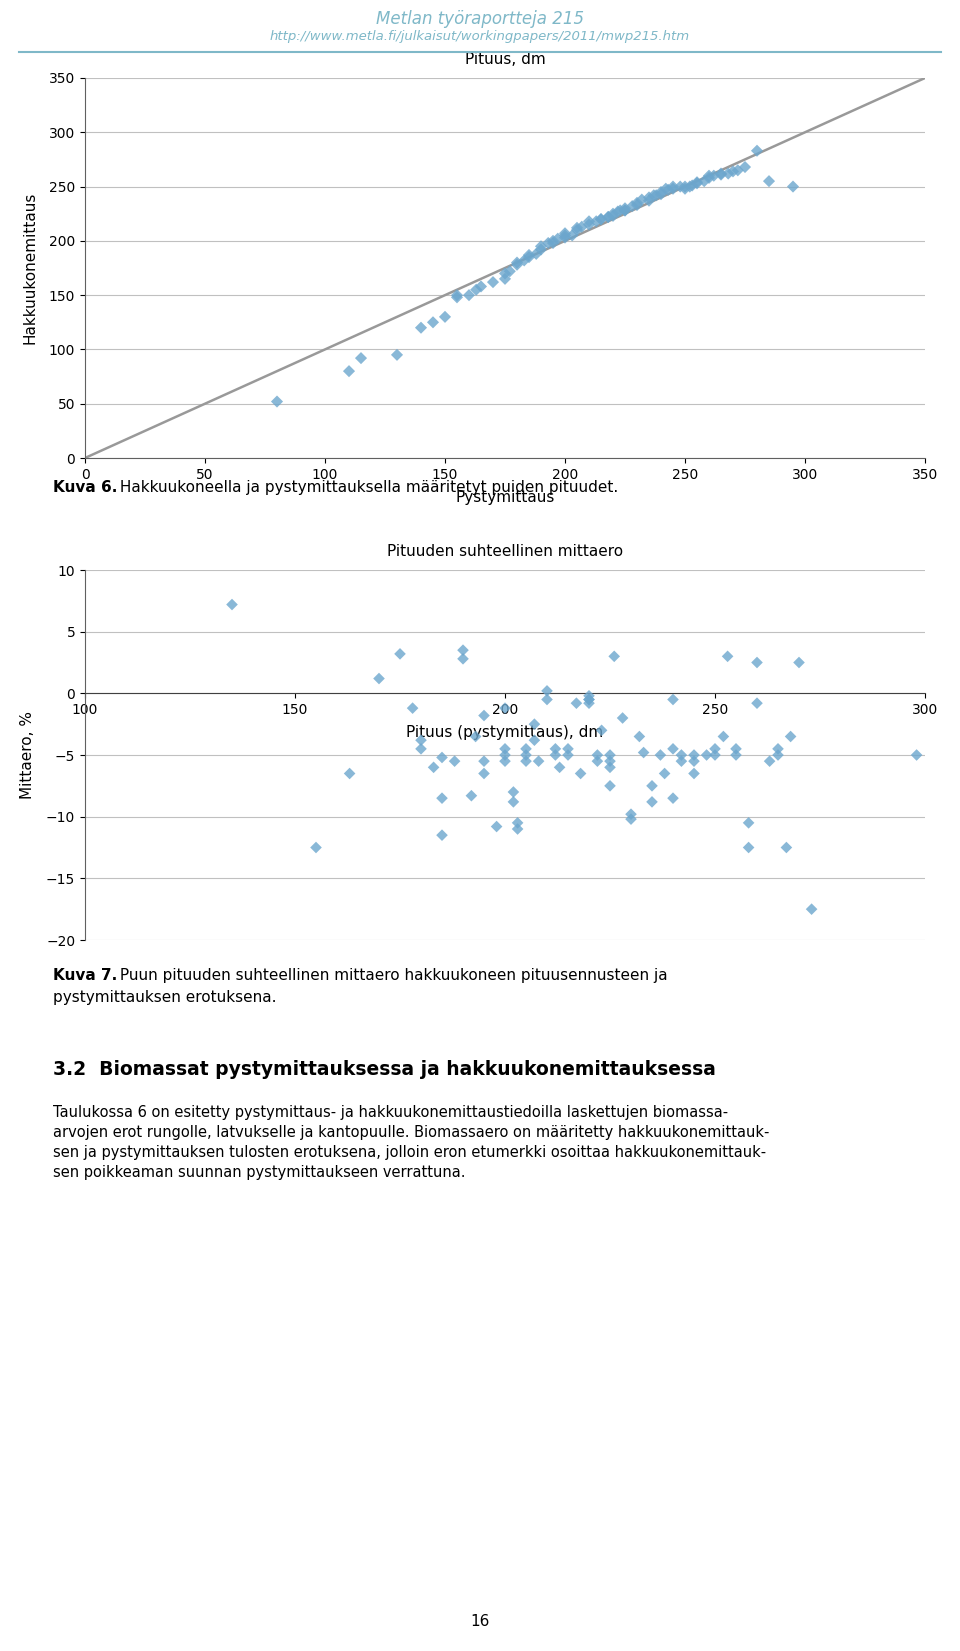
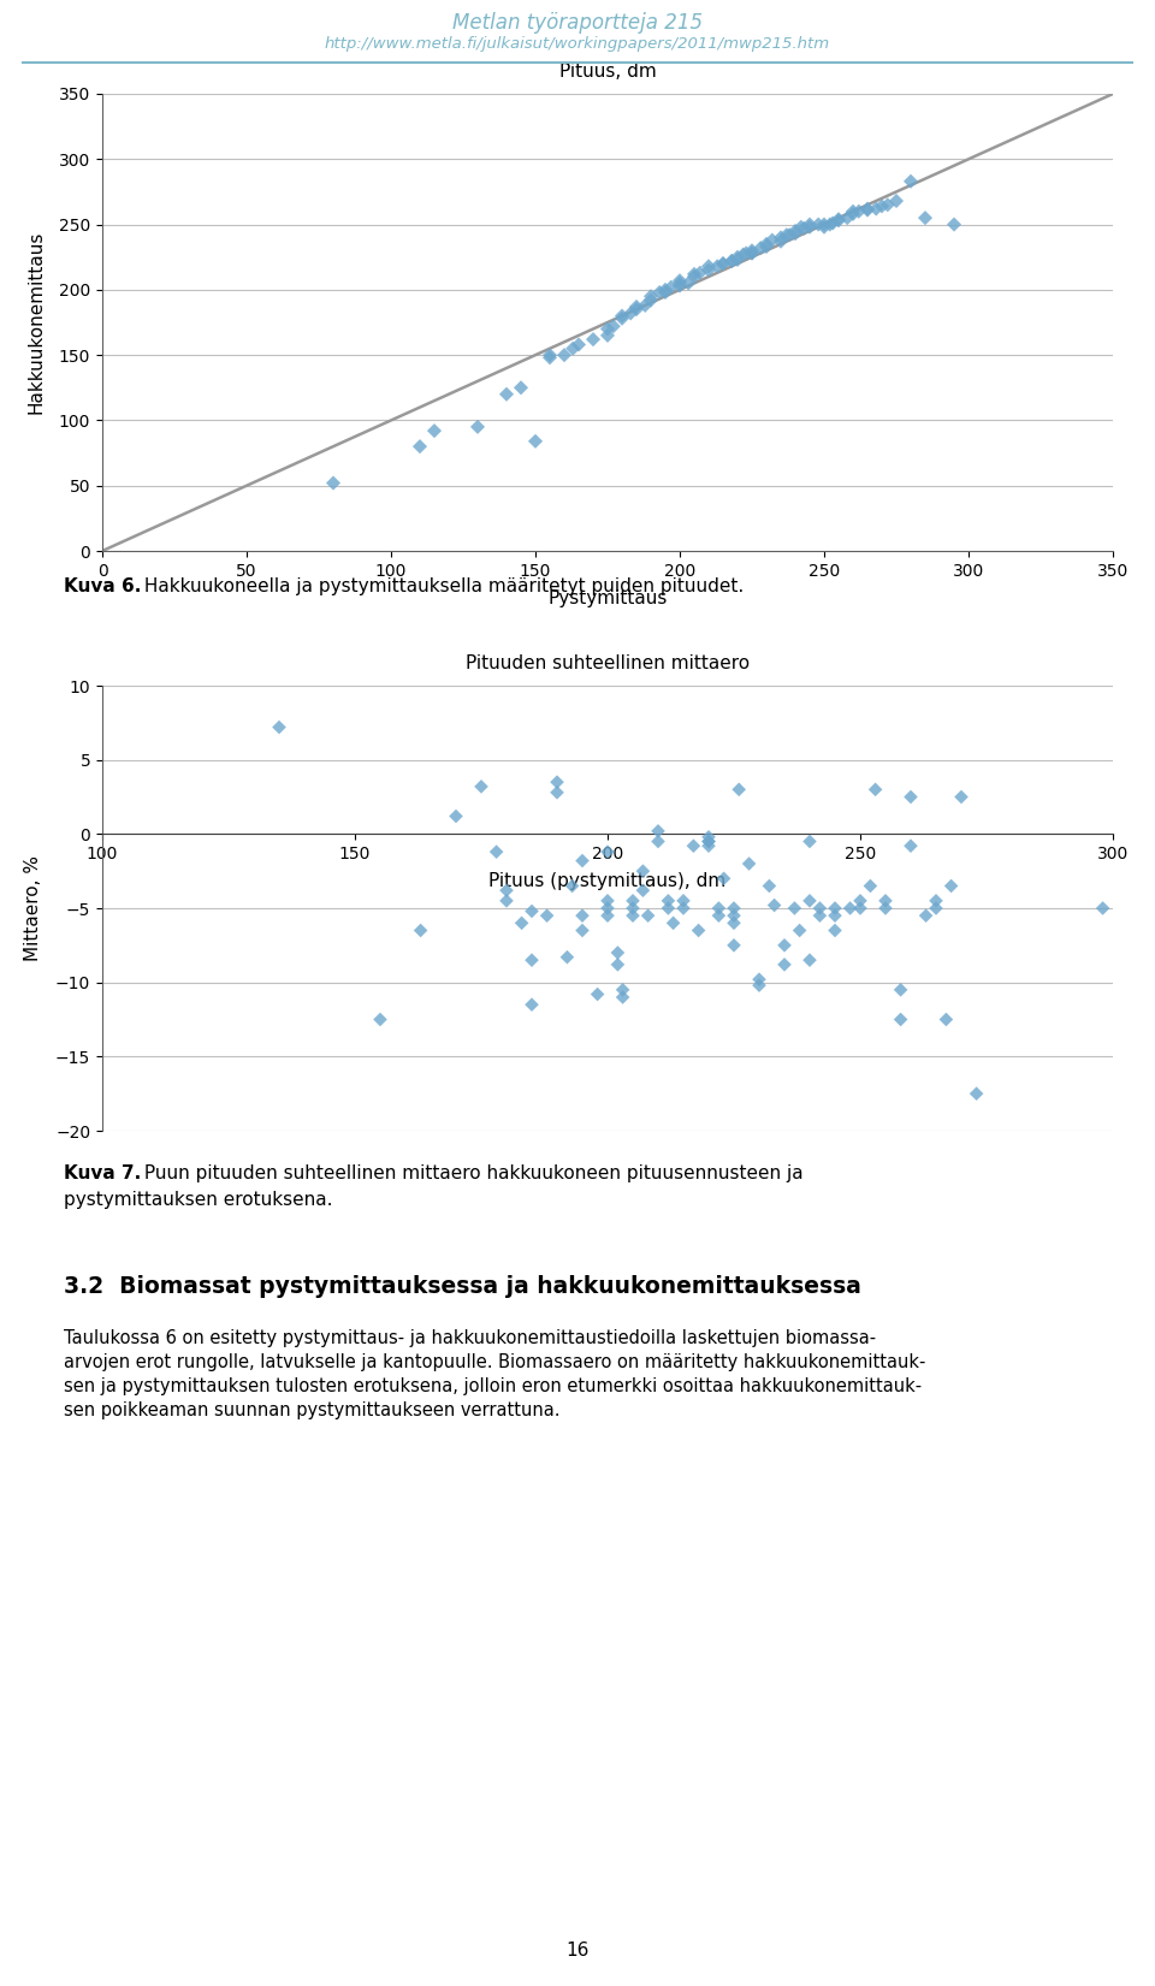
Pituus, dm/150: 130 -> 84
